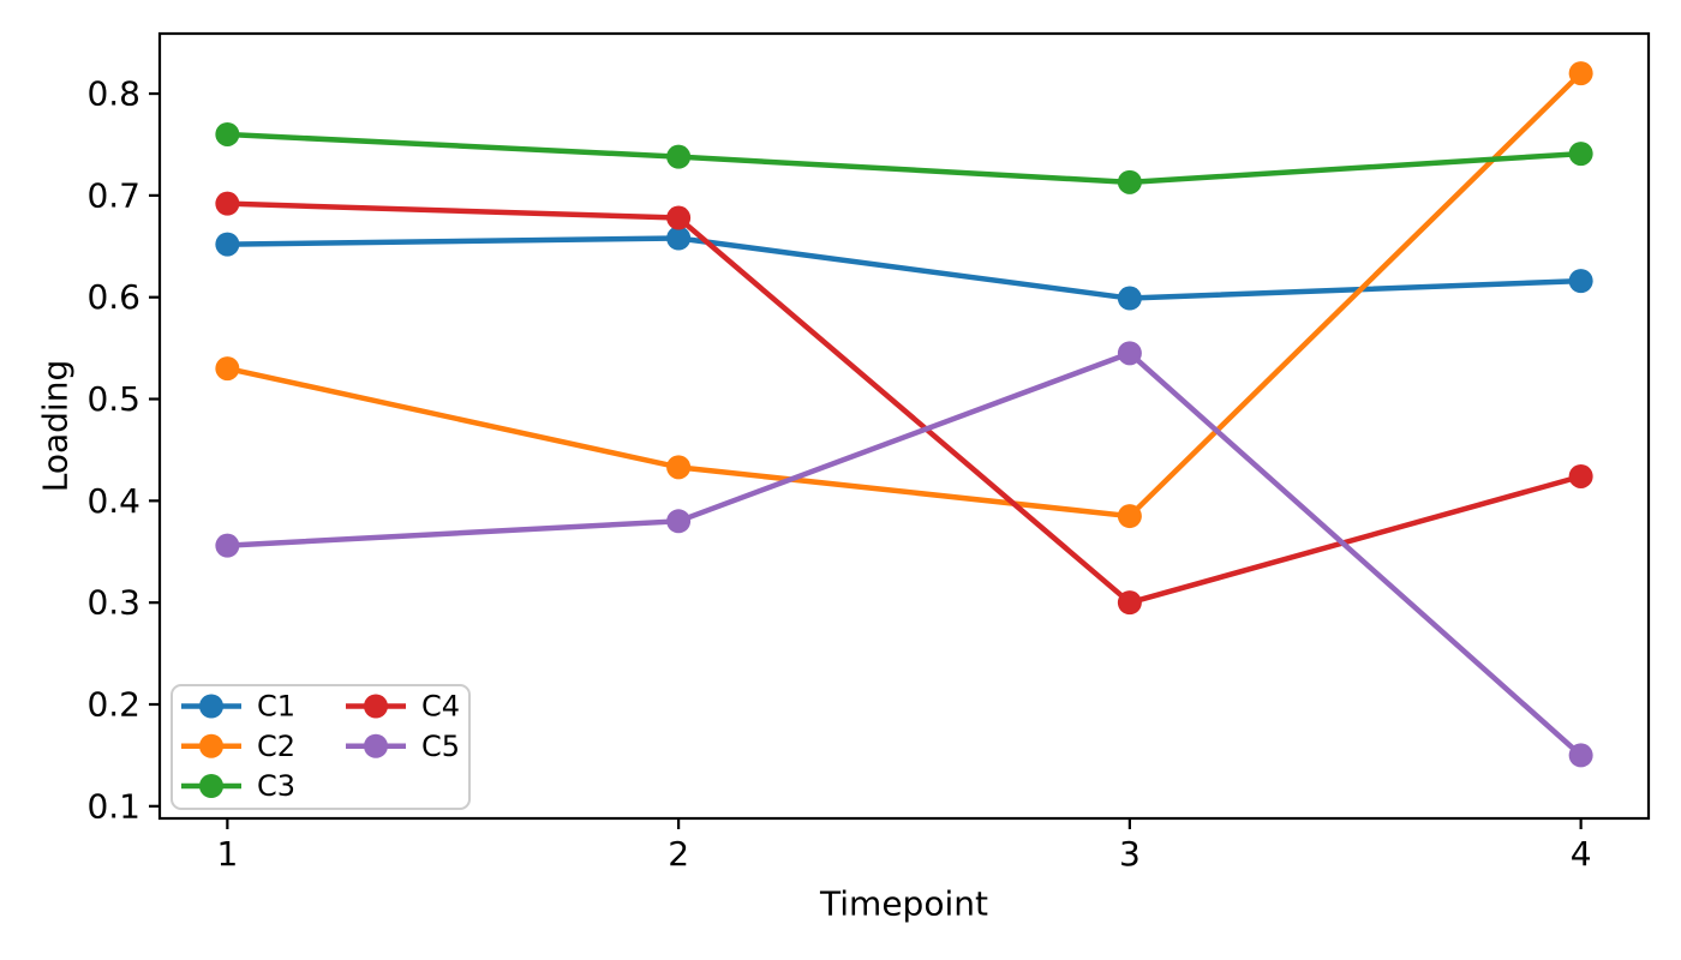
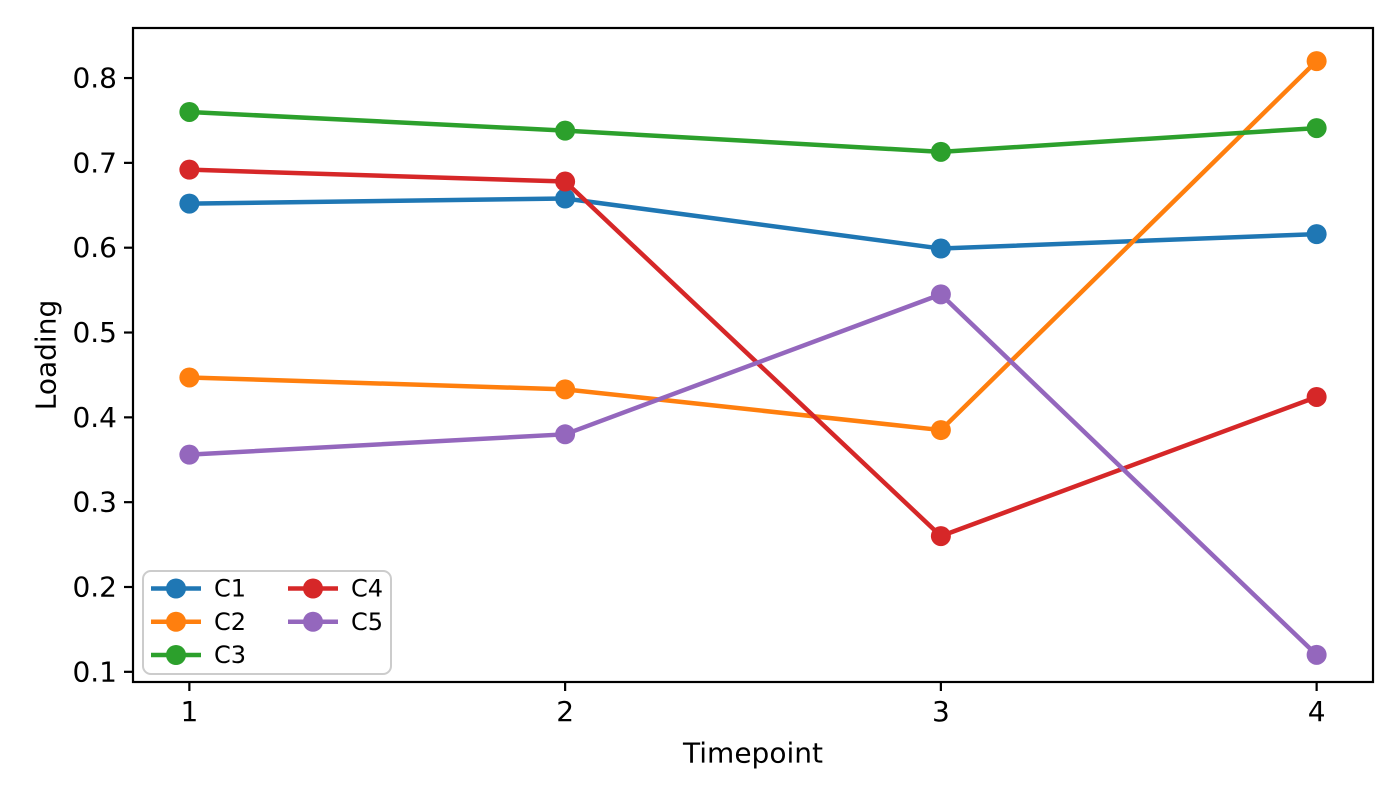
C2/1: 0.53 -> 0.45
C4/3: 0.30 -> 0.26
C5/4: 0.15 -> 0.12
